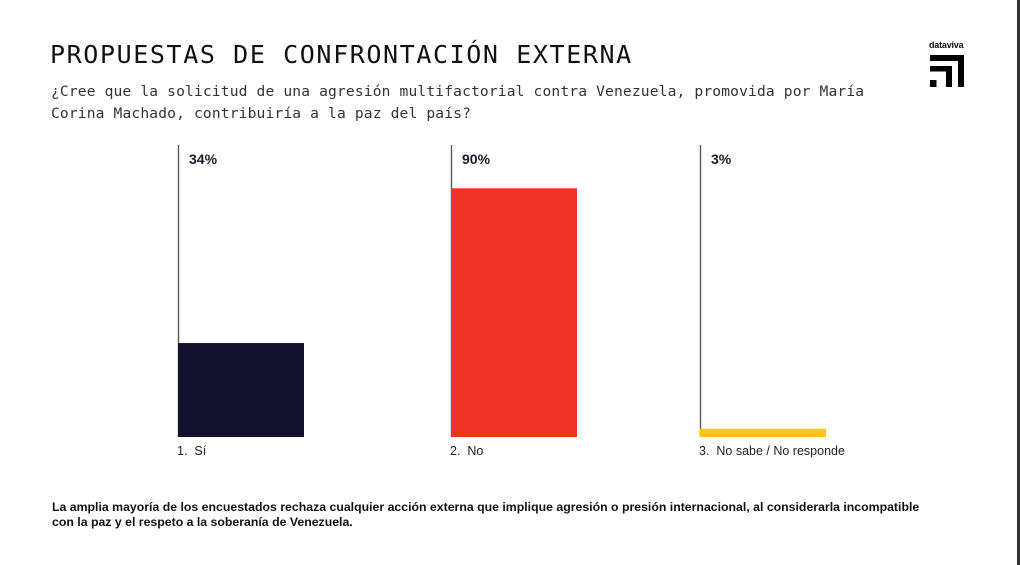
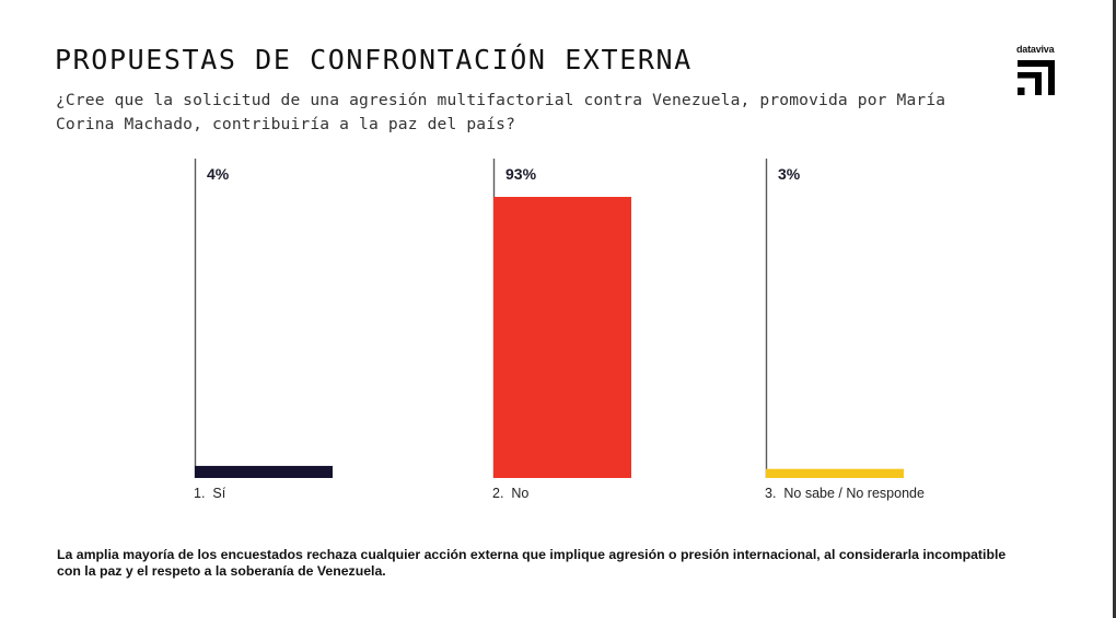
1. Sí: 34% -> 4%
2. No: 90% -> 93%
